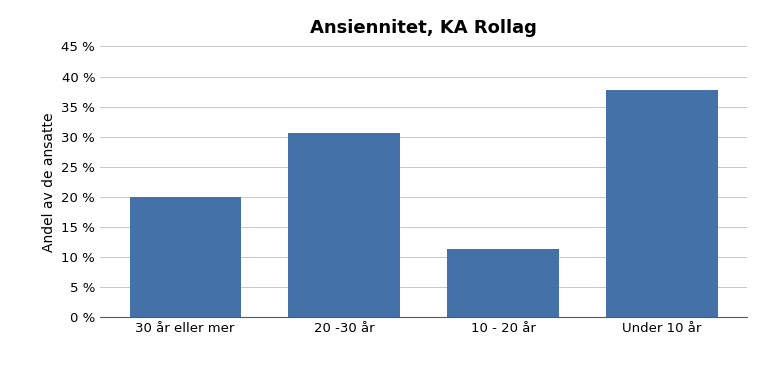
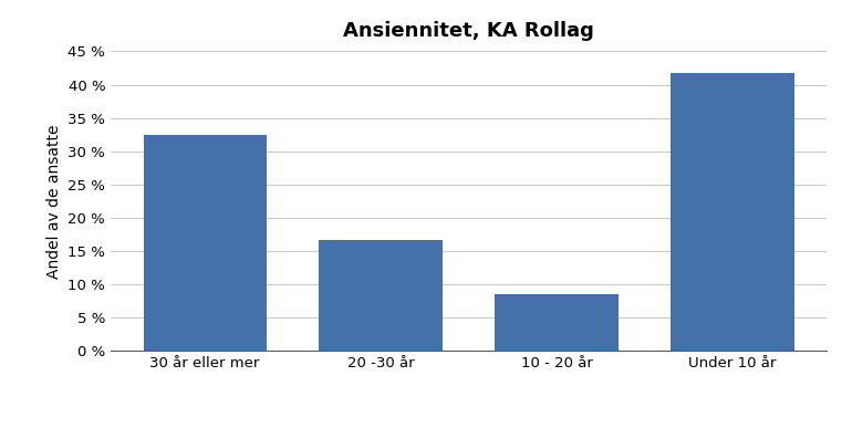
30 år eller mer: 20.0 % -> 32.5 %
20 -30 år: 30.6 % -> 16.7 %
10 - 20 år: 11.4 % -> 8.5 %
Under 10 år: 37.8 % -> 41.7 %
